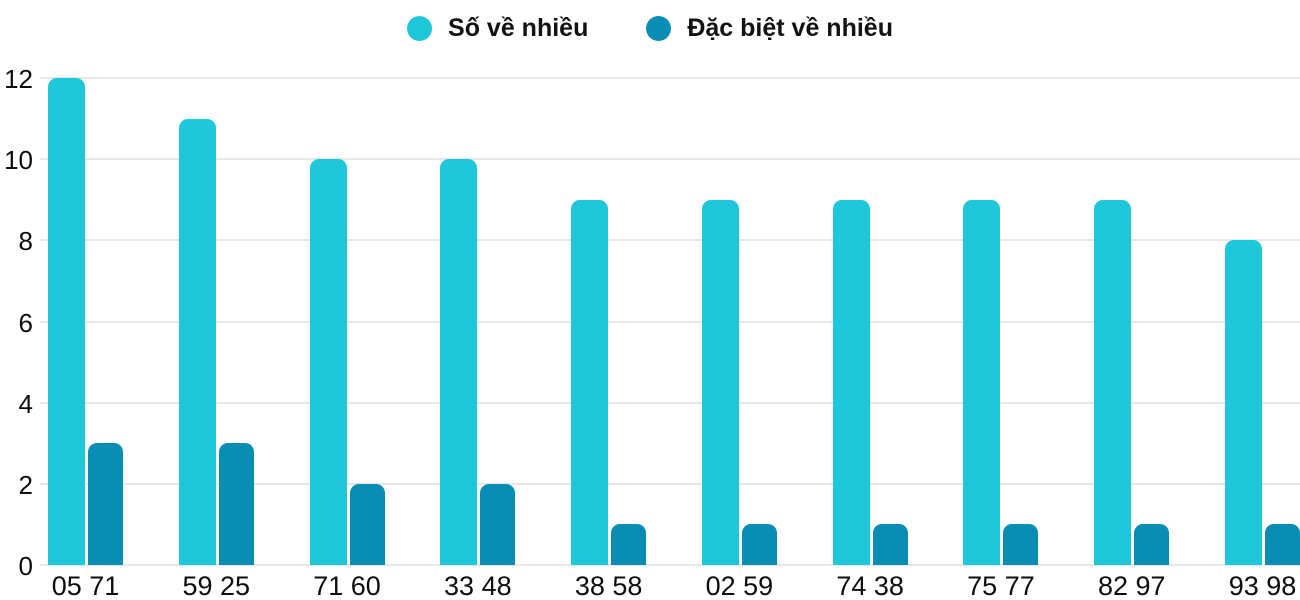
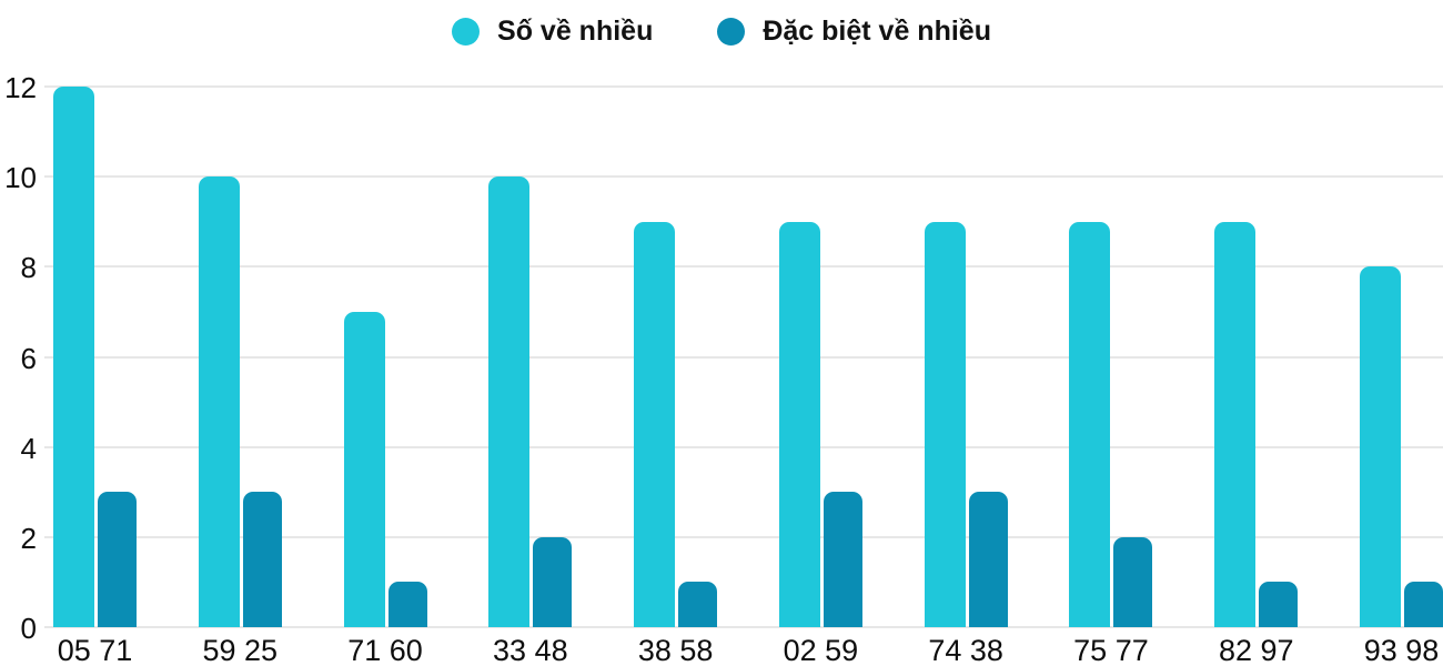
Số về nhiều/59 25: 11 -> 10
Số về nhiều/71 60: 10 -> 7
Đặc biệt về nhiều/71 60: 2 -> 1
Đặc biệt về nhiều/02 59: 1 -> 3
Đặc biệt về nhiều/74 38: 1 -> 3
Đặc biệt về nhiều/75 77: 1 -> 2
